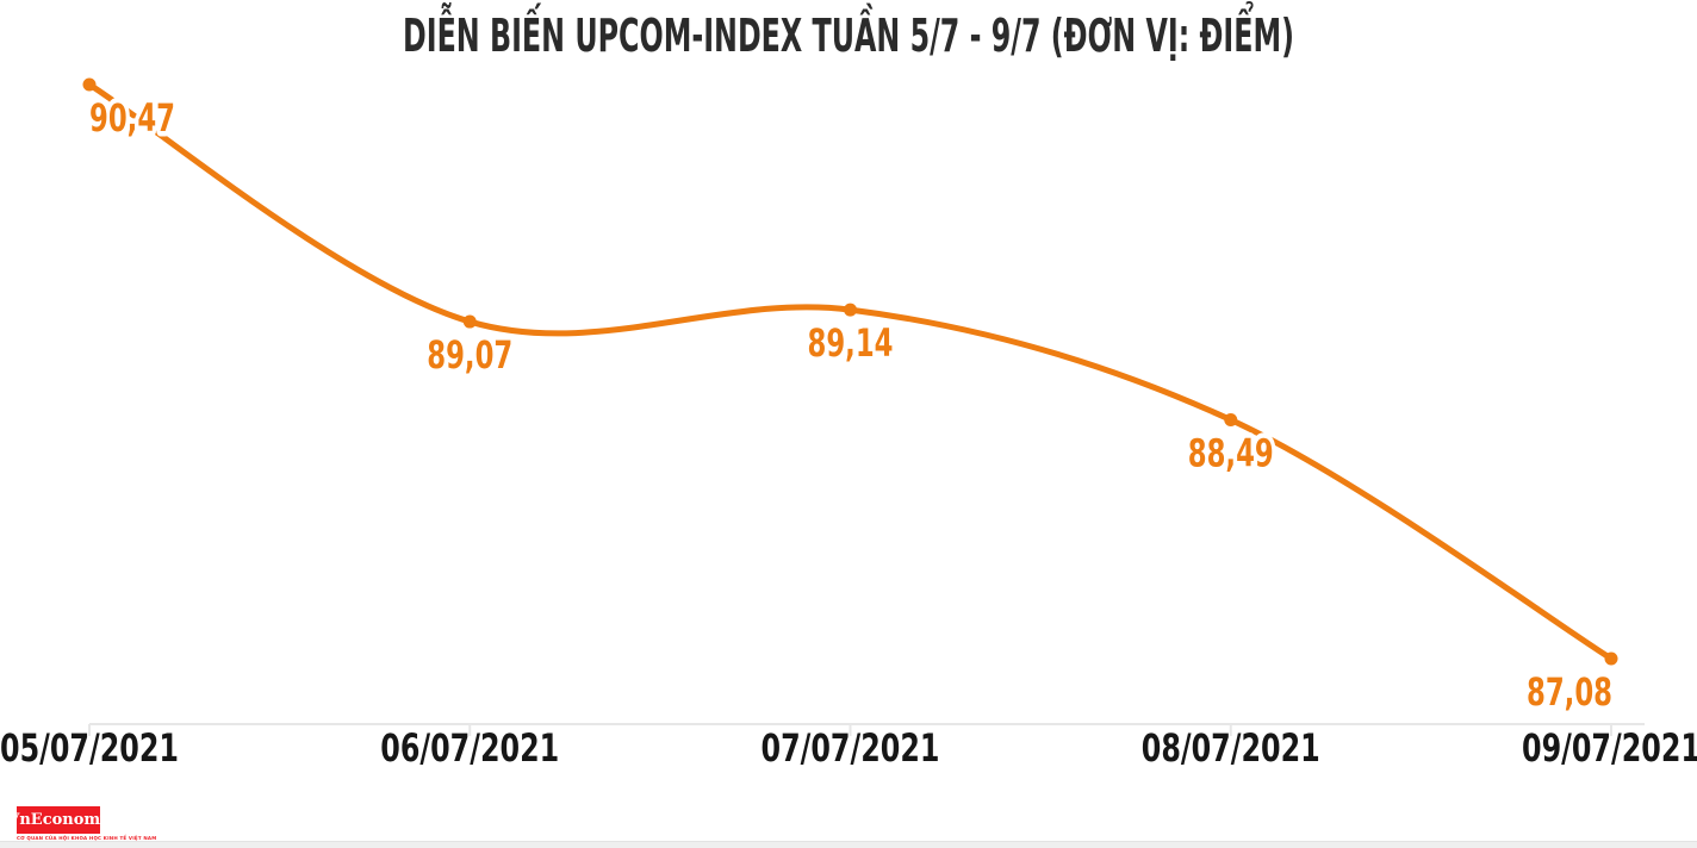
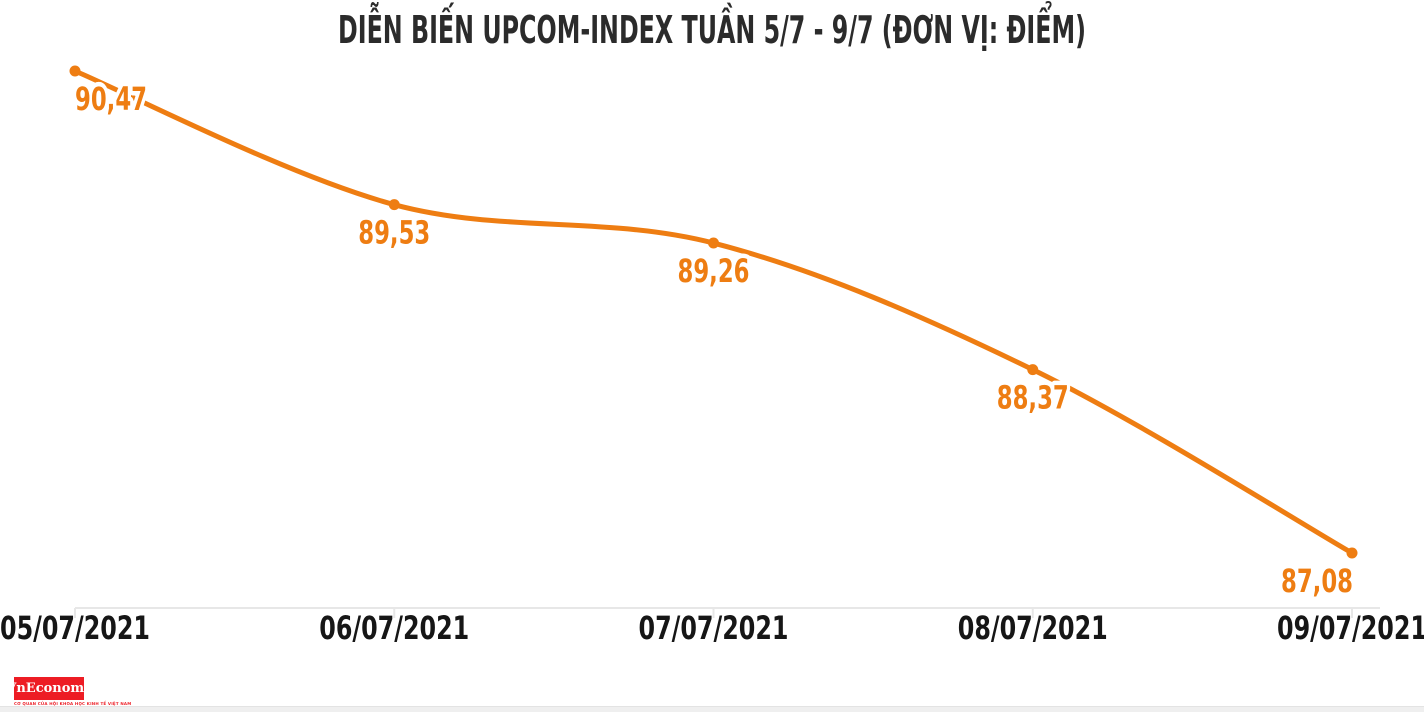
06/07/2021: 89,07 -> 89,53
07/07/2021: 89,14 -> 89,26
08/07/2021: 88,49 -> 88,37
